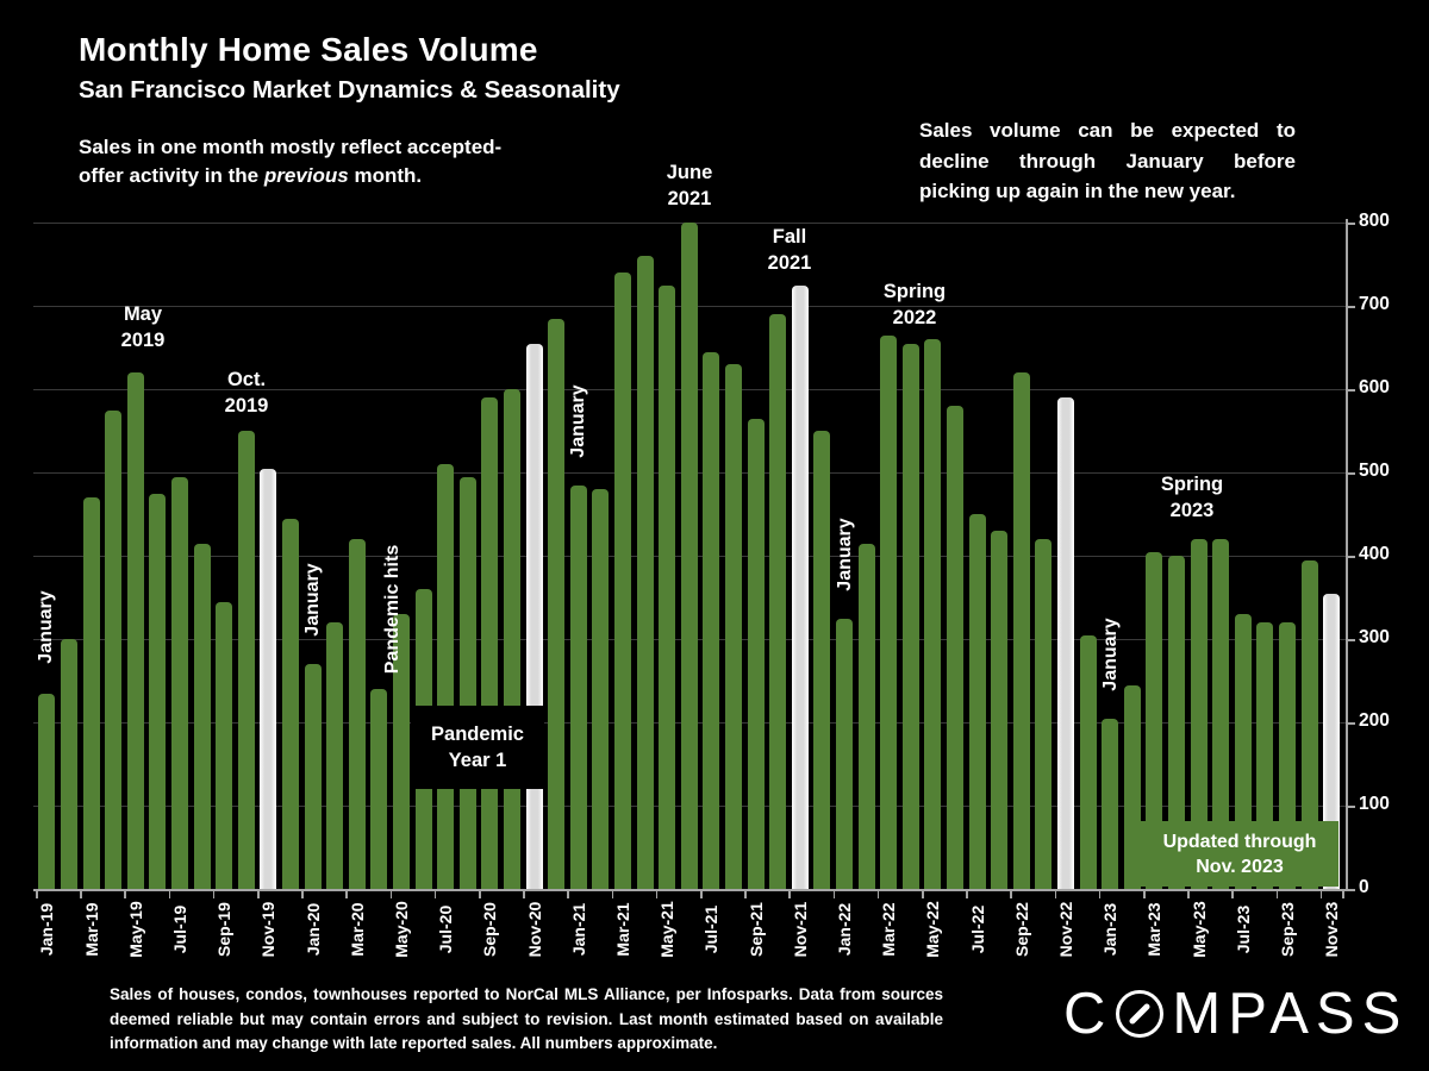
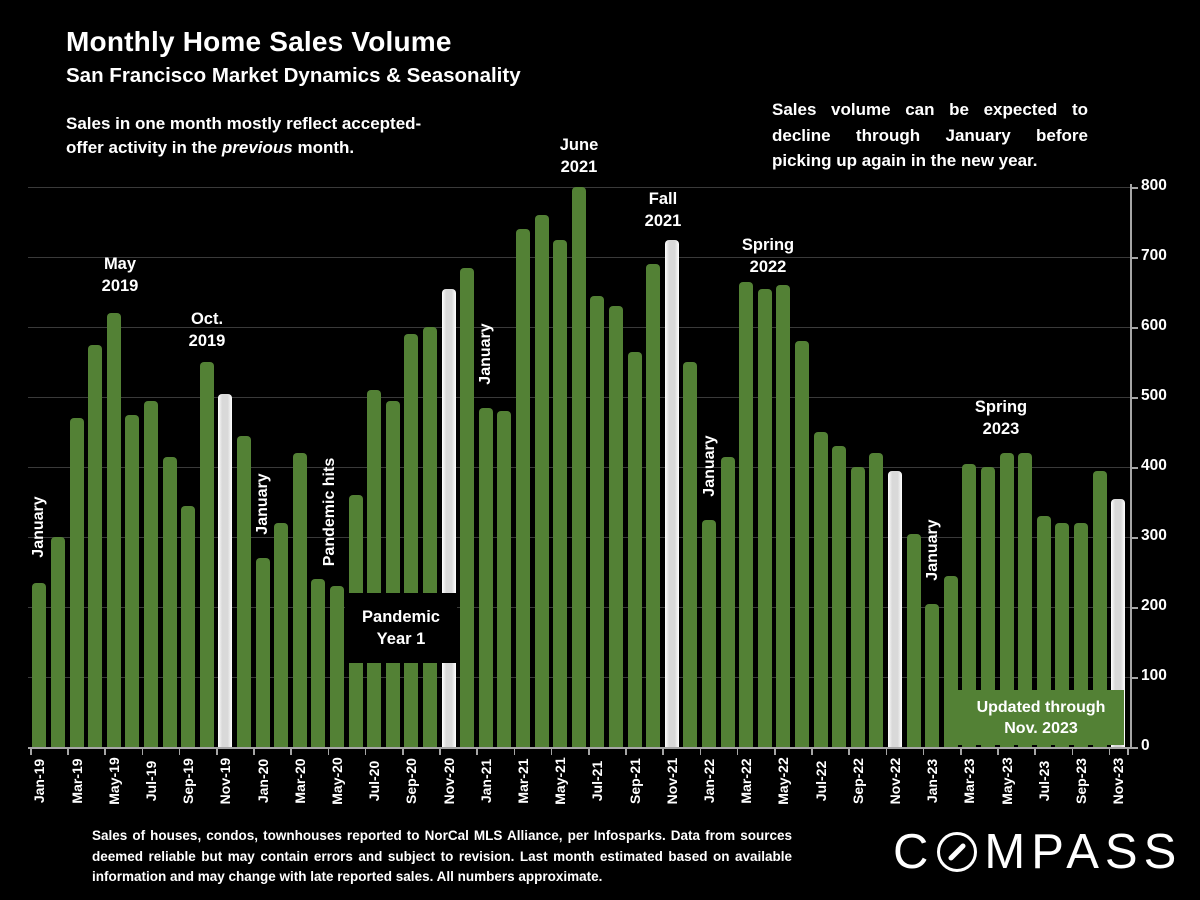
May-20: 330 -> 230
Sep-22: 620 -> 400
Nov-22: 590 -> 400
